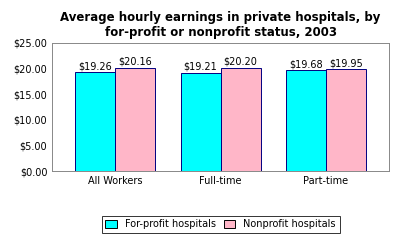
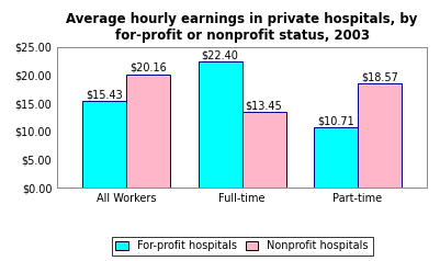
For-profit hospitals/All Workers: $19.26 -> $15.43
For-profit hospitals/Full-time: $19.21 -> $22.40
Nonprofit hospitals/Full-time: $20.20 -> $13.45
For-profit hospitals/Part-time: $19.68 -> $10.71
Nonprofit hospitals/Part-time: $19.95 -> $18.57
